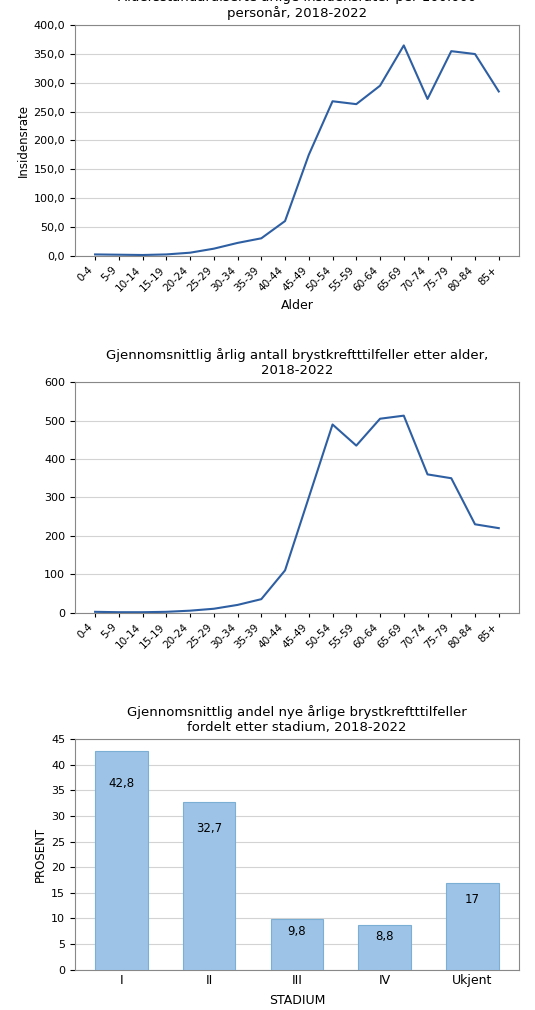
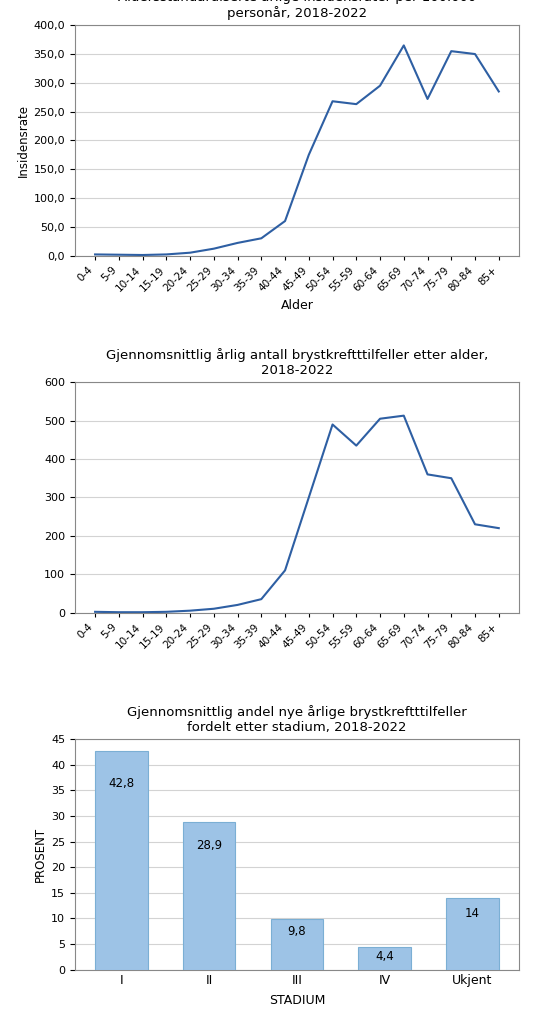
II: 32,7 -> 28,9
IV: 8,8 -> 4,4
Ukjent: 17 -> 14
